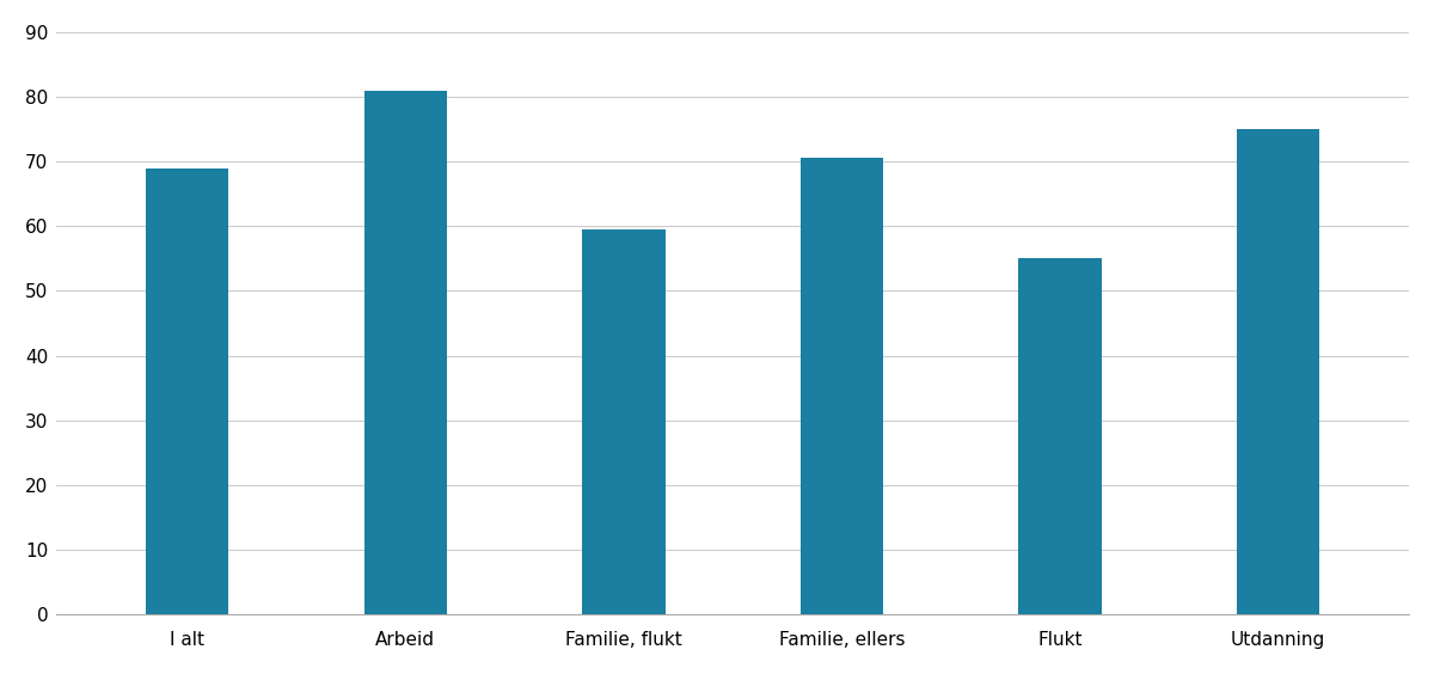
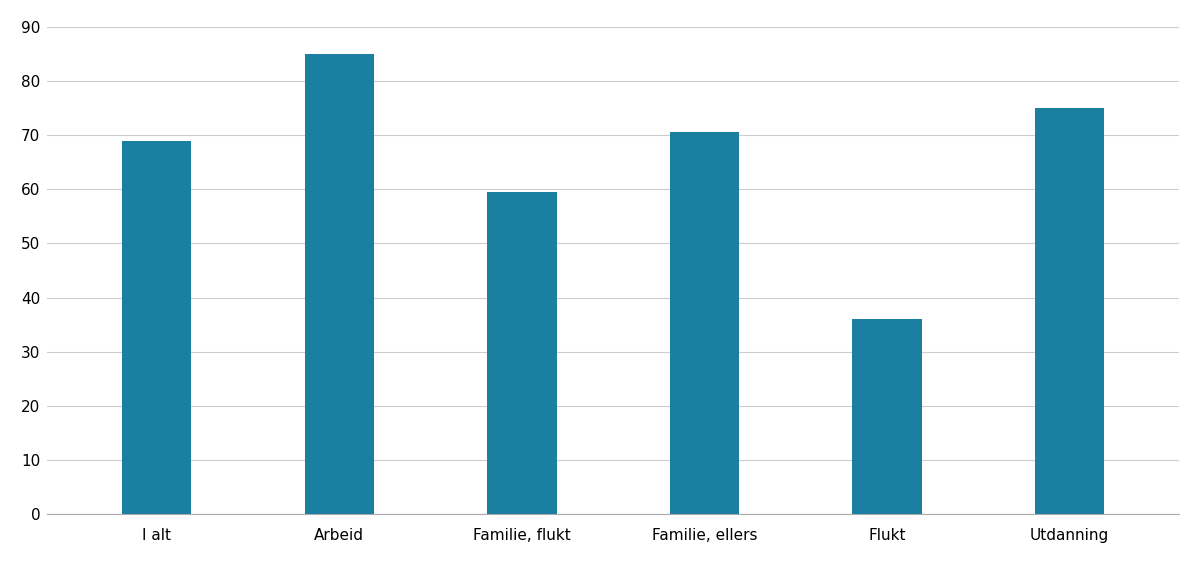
Arbeid: 81.0 -> 85.0
Flukt: 55.0 -> 36.0
